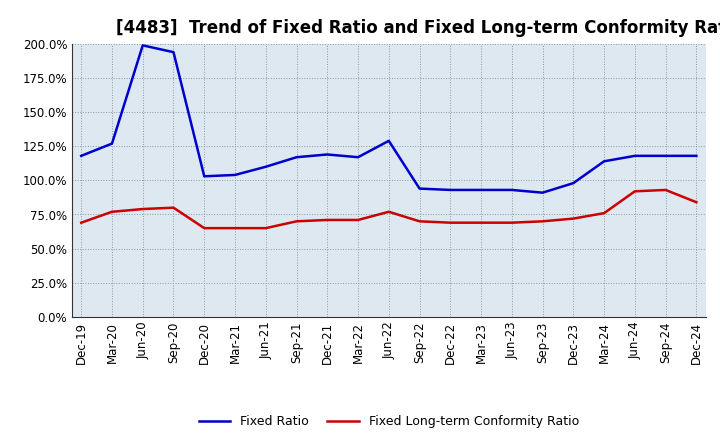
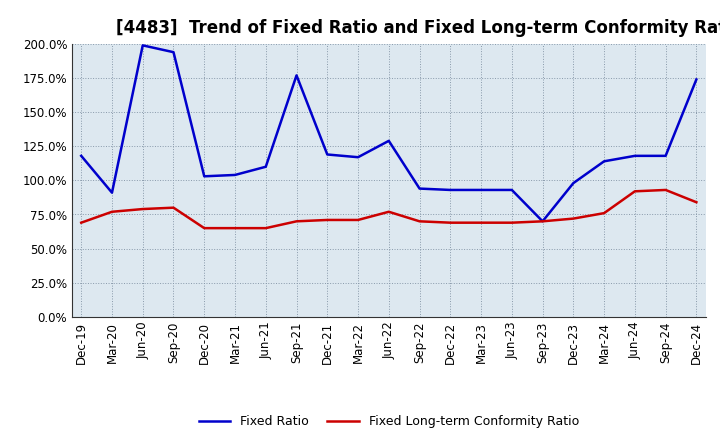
Fixed Ratio/Mar-20: 127% -> 91%
Fixed Ratio/Sep-21: 117% -> 177%
Fixed Ratio/Sep-23: 91% -> 70%
Fixed Ratio/Dec-24: 118% -> 174%
